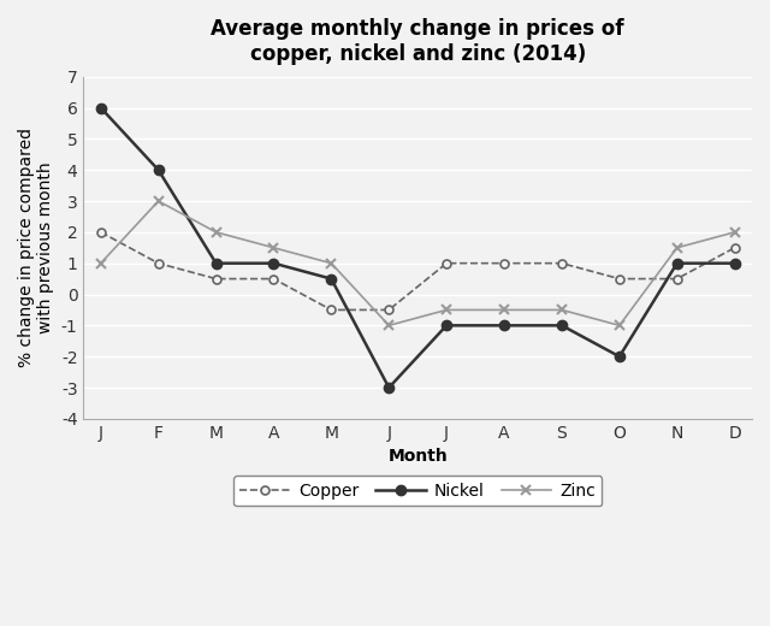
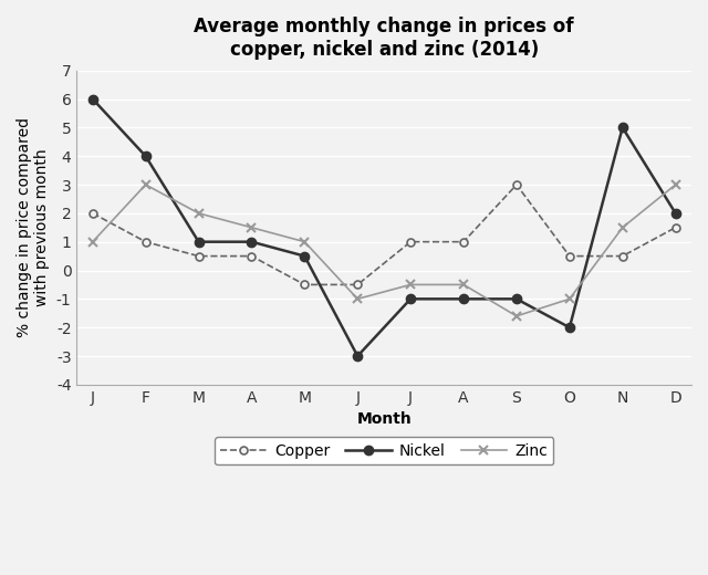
Copper/S: 1.0 -> 3.0
Zinc/S: -0.5 -> -1.6
Nickel/N: 1.0 -> 5.0
Nickel/D: 1.0 -> 2.0
Zinc/D: 2.0 -> 3.0
